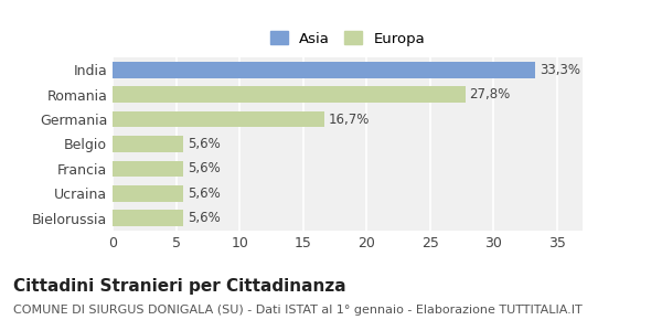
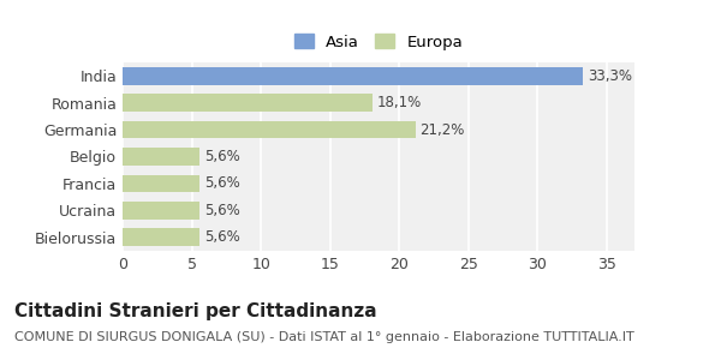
Romania: 27,8% -> 18,1%
Germania: 16,7% -> 21,2%
